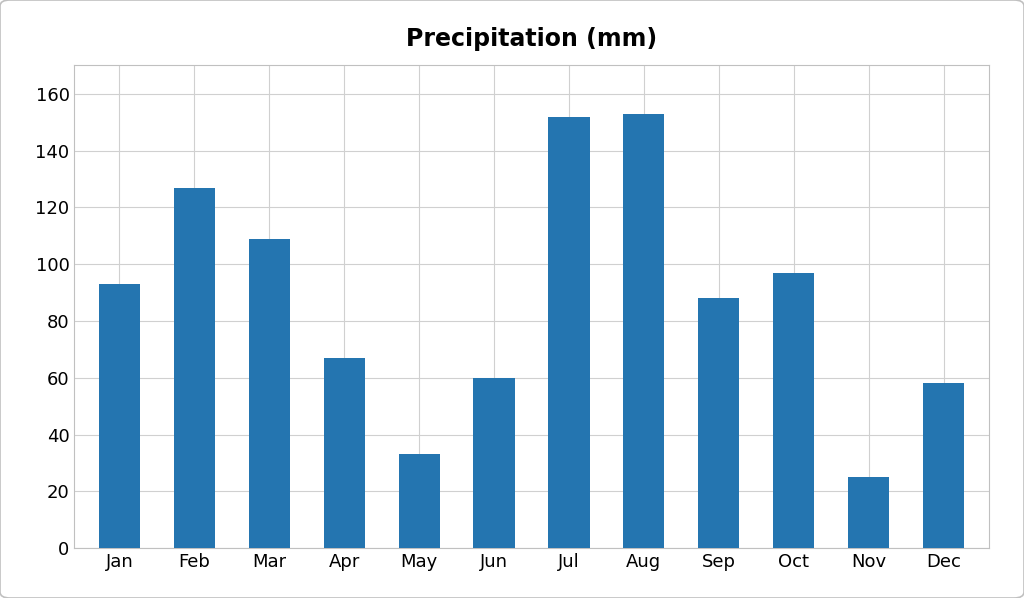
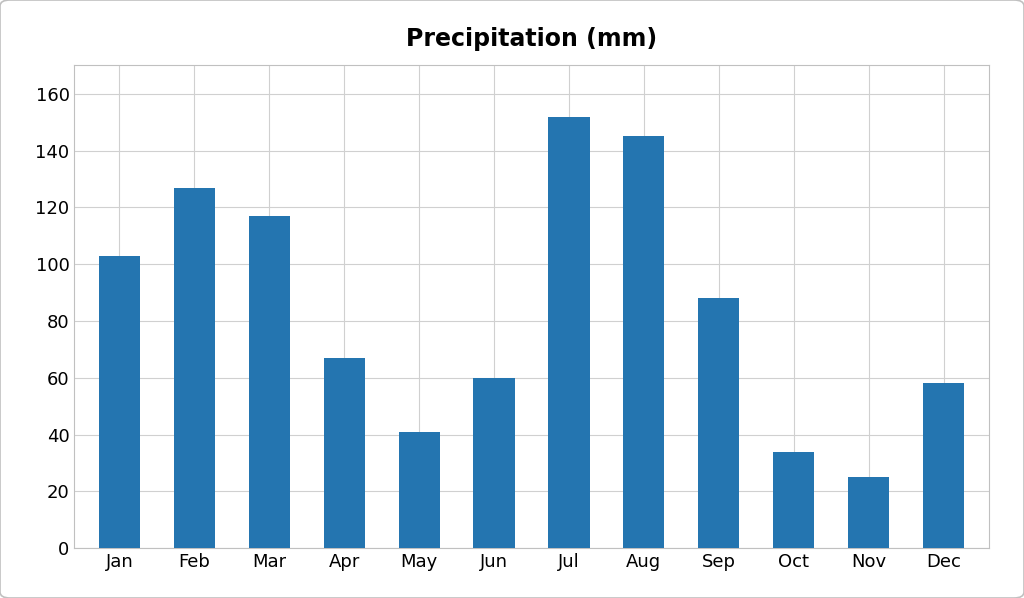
Jan: 93 -> 103
Mar: 109 -> 117
May: 33 -> 41
Aug: 153 -> 145
Oct: 97 -> 34
